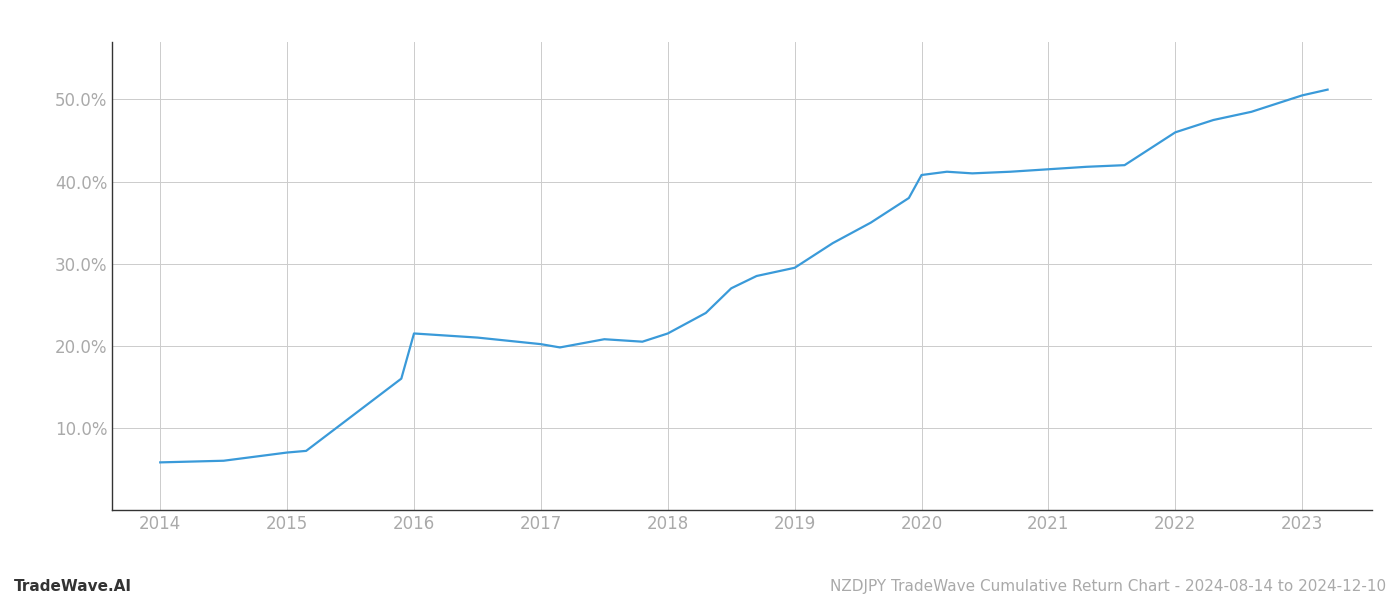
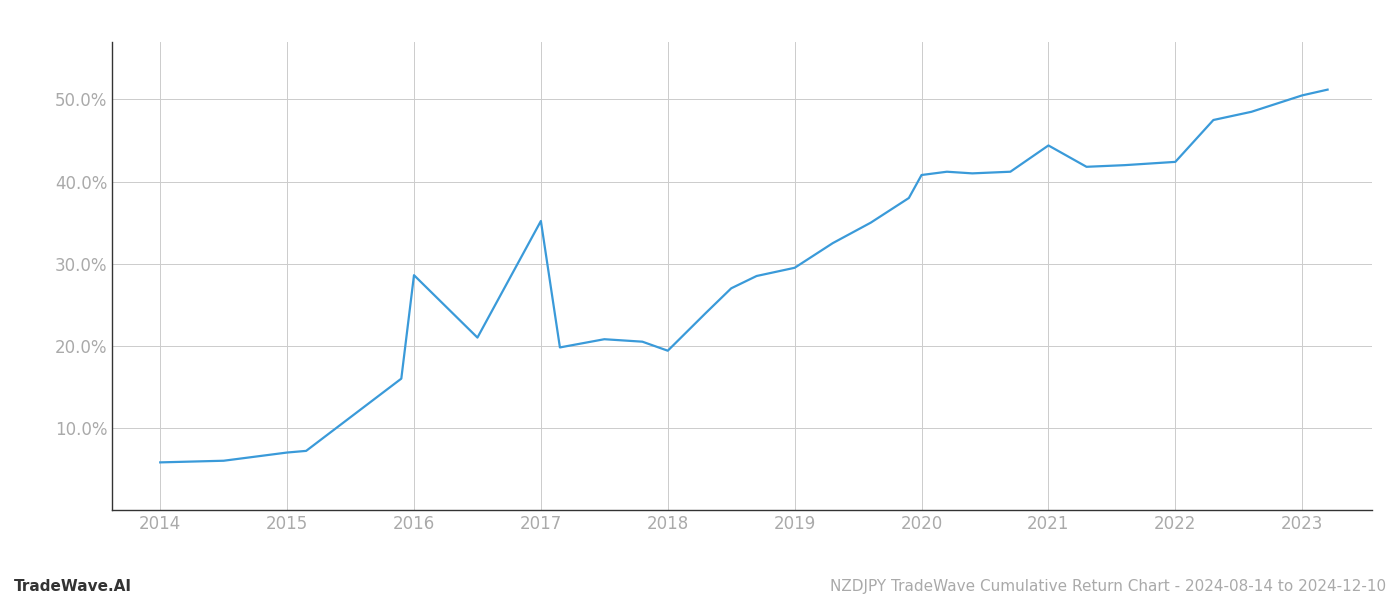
2016: 21.5% -> 28.6%
2017: 20.2% -> 35.2%
2018: 21.5% -> 19.4%
2021: 41.5% -> 44.4%
2022: 46.0% -> 42.4%
